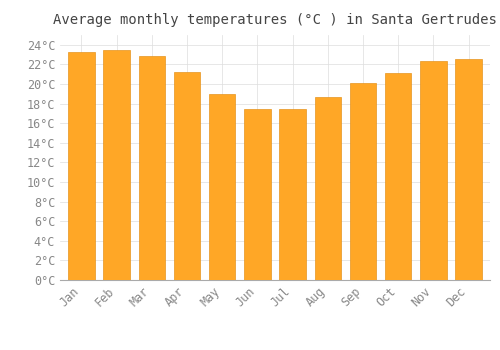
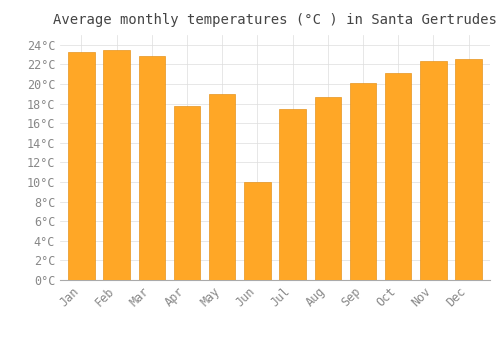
Apr: 21.2°C -> 17.8°C
Jun: 17.5°C -> 10.0°C
